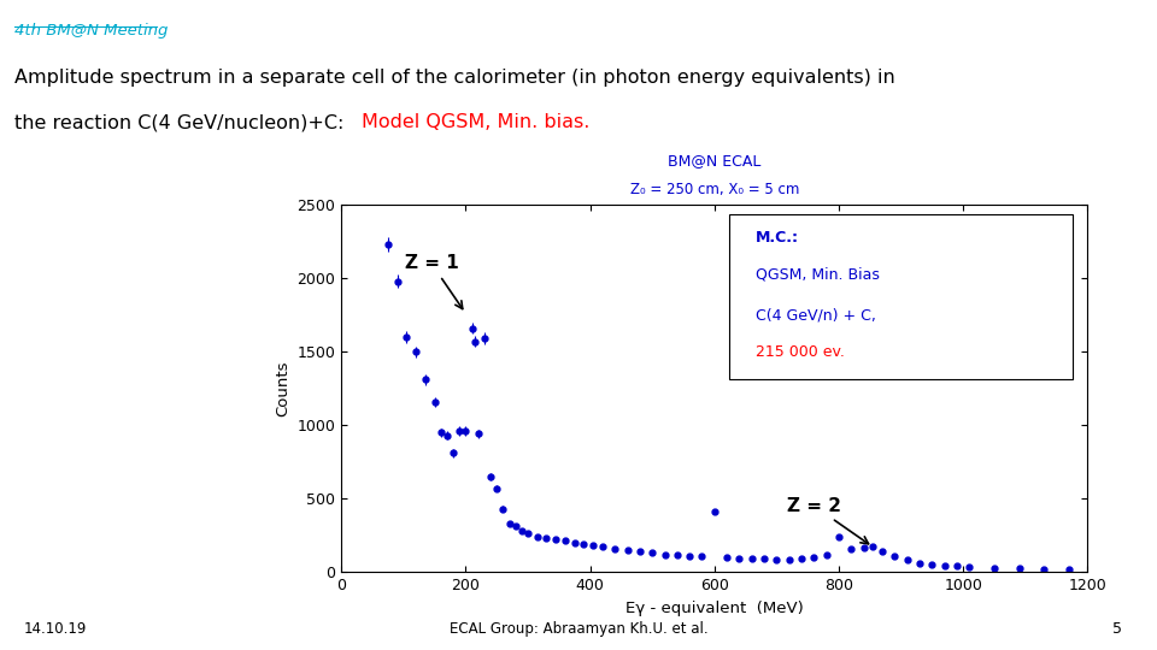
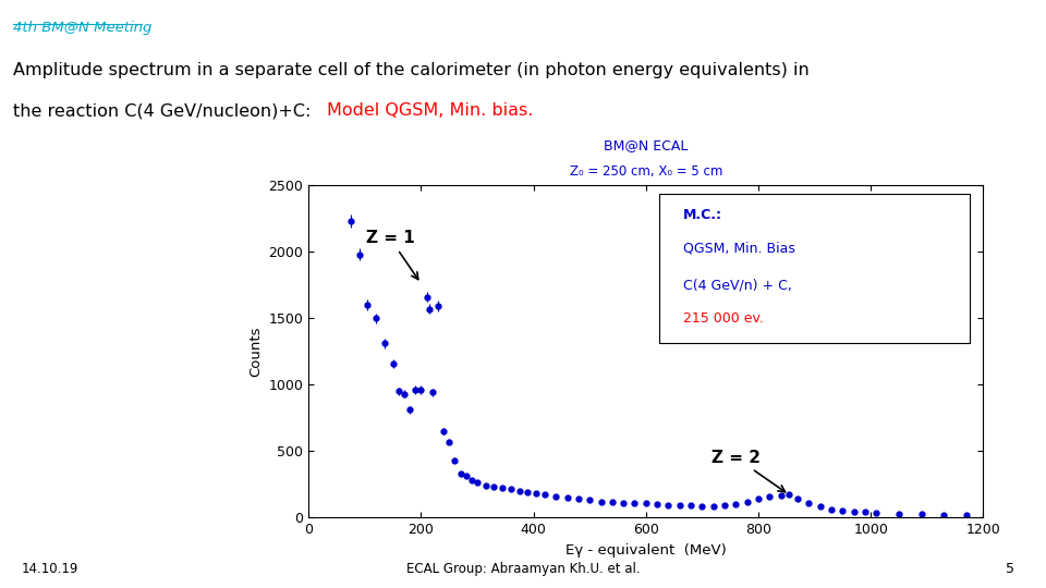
600: 410 -> 100
800: 240 -> 140
